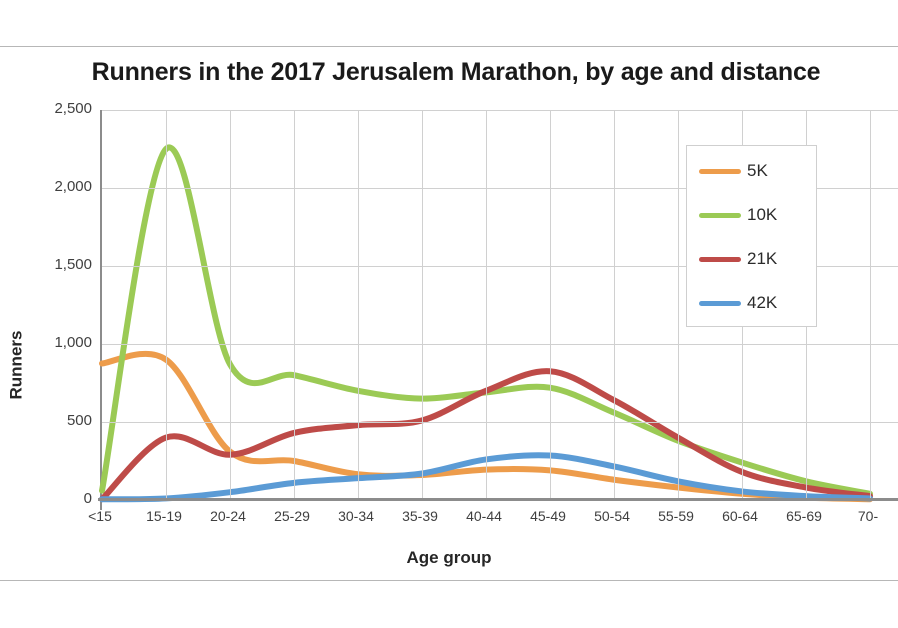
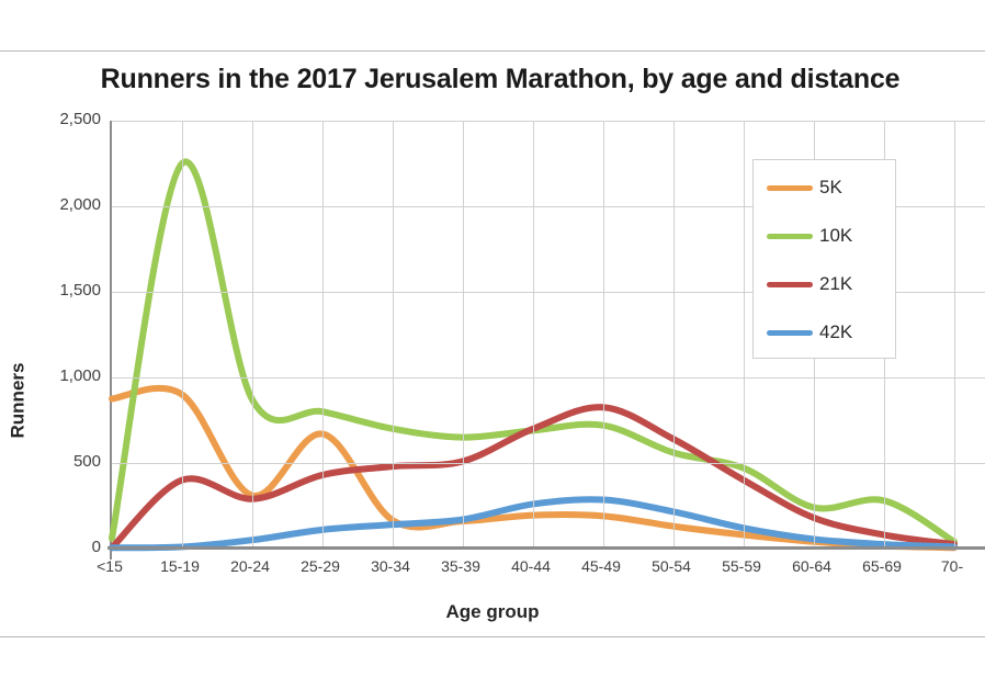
5K/25-29: 250 -> 670
10K/55-59: 380 -> 470
10K/65-69: 120 -> 280
